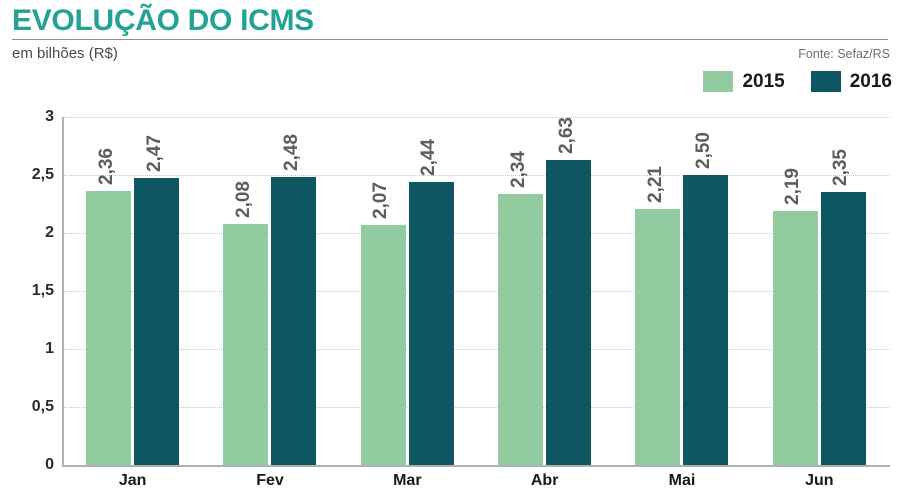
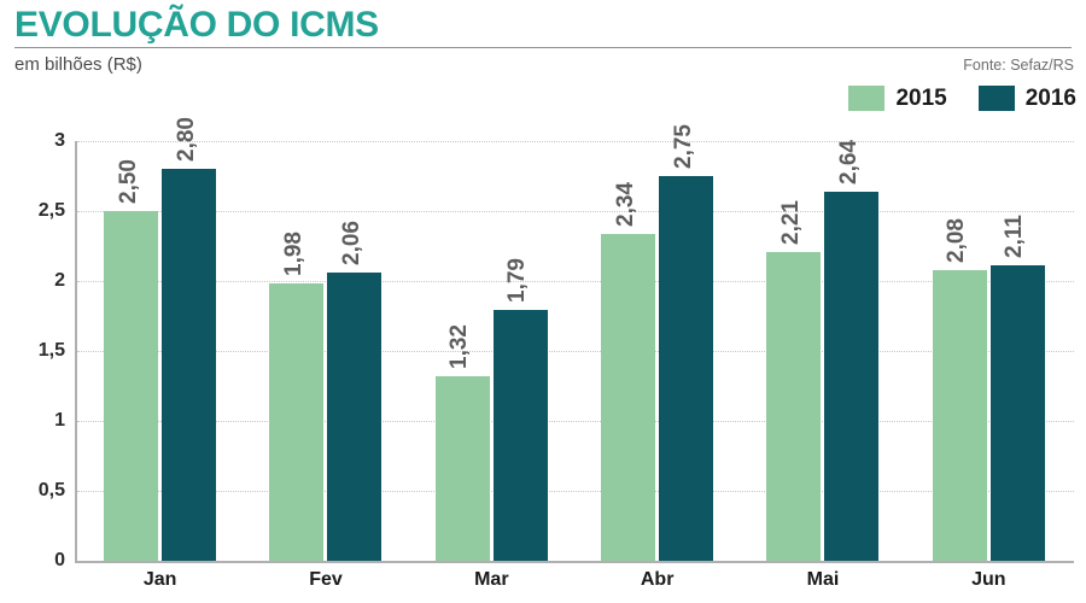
2015/Jan: 2,36 -> 2,50
2016/Jan: 2,47 -> 2,80
2015/Fev: 2,08 -> 1,98
2016/Fev: 2,48 -> 2,06
2015/Mar: 2,07 -> 1,32
2016/Mar: 2,44 -> 1,79
2016/Abr: 2,63 -> 2,75
2016/Mai: 2,50 -> 2,64
2015/Jun: 2,19 -> 2,08
2016/Jun: 2,35 -> 2,11
